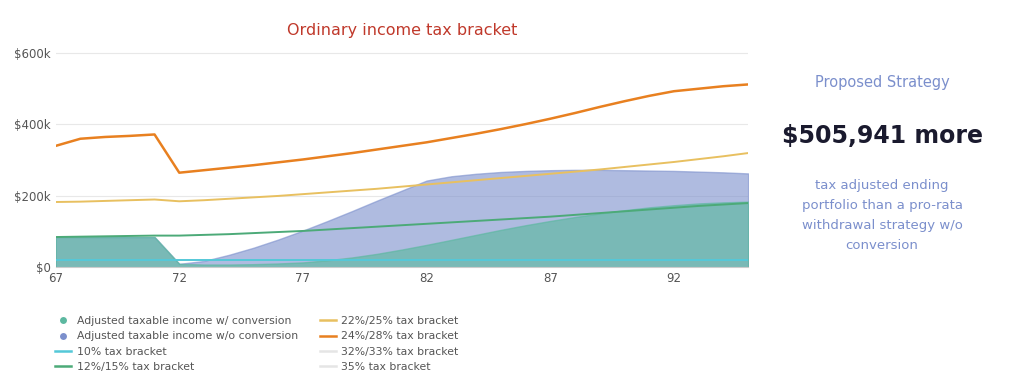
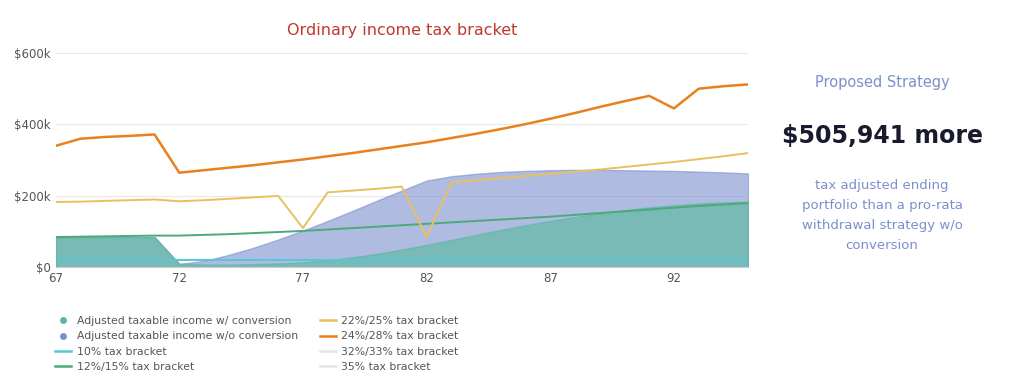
22%/25% tax bracket/77: $205k -> $110k
22%/25% tax bracket/82: $232k -> $85k
24%/28% tax bracket/92: $493k -> $445k
